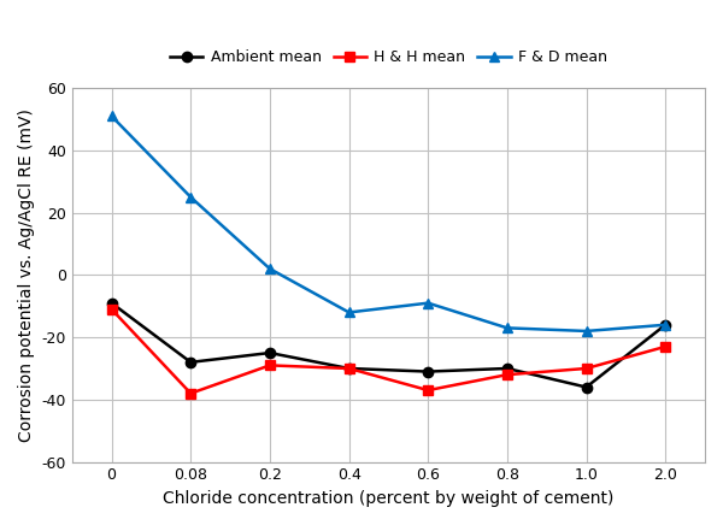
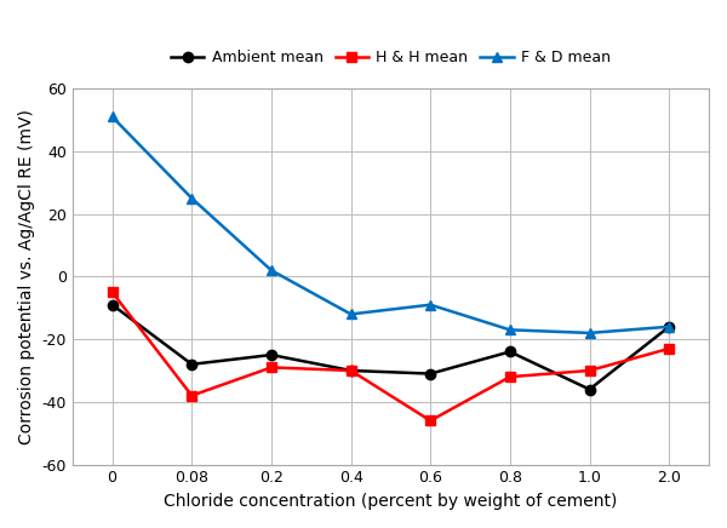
H & H mean/0: -11 -> -5
H & H mean/0.6: -37 -> -46
Ambient mean/0.8: -30 -> -24
